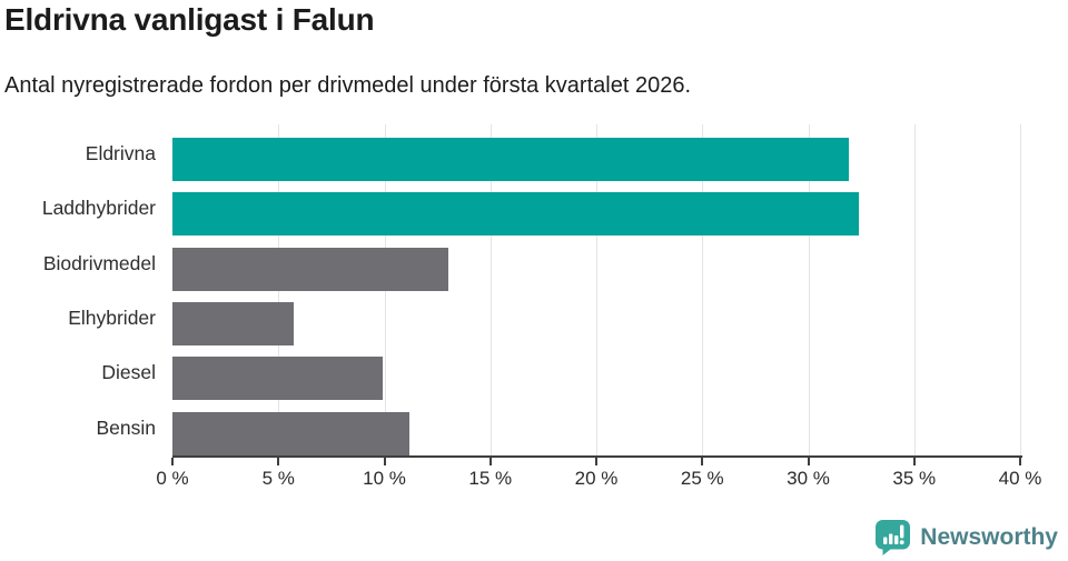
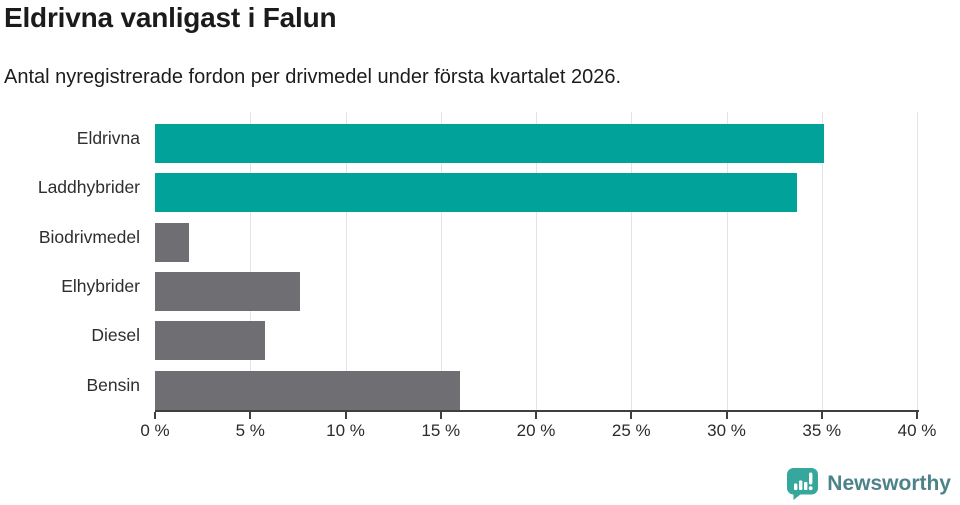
Eldrivna: 31.9% -> 35.1%
Laddhybrider: 32.4% -> 33.7%
Biodrivmedel: 13.0% -> 1.8%
Elhybrider: 5.7% -> 7.6%
Diesel: 9.9% -> 5.8%
Bensin: 11.2% -> 16.0%
